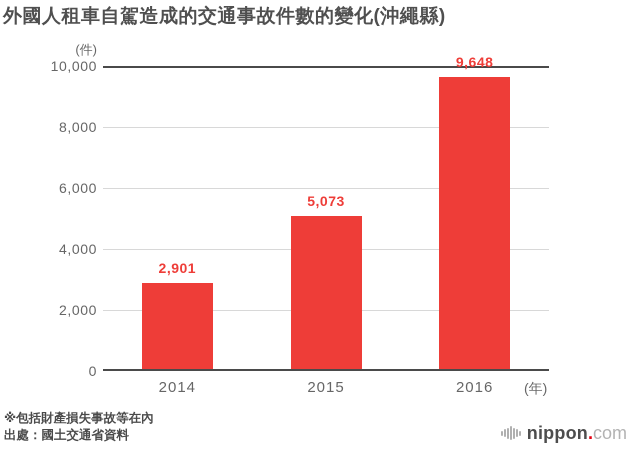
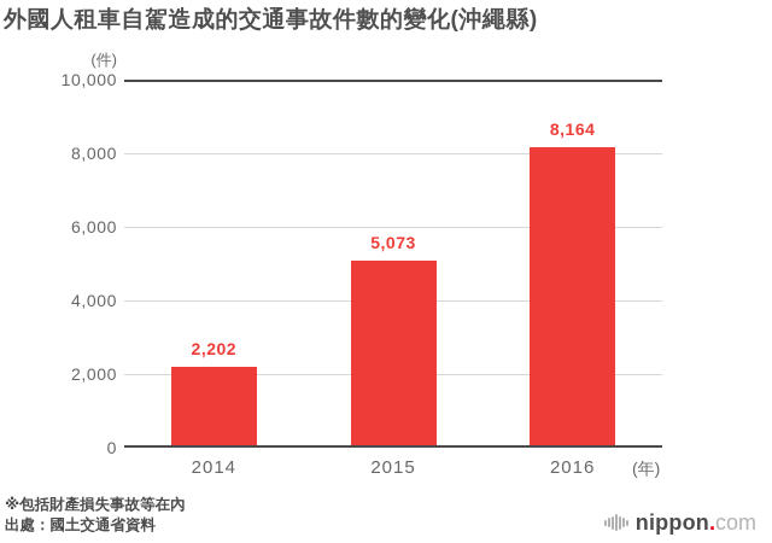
2014: 2,901 -> 2,202
2016: 9,648 -> 8,164
